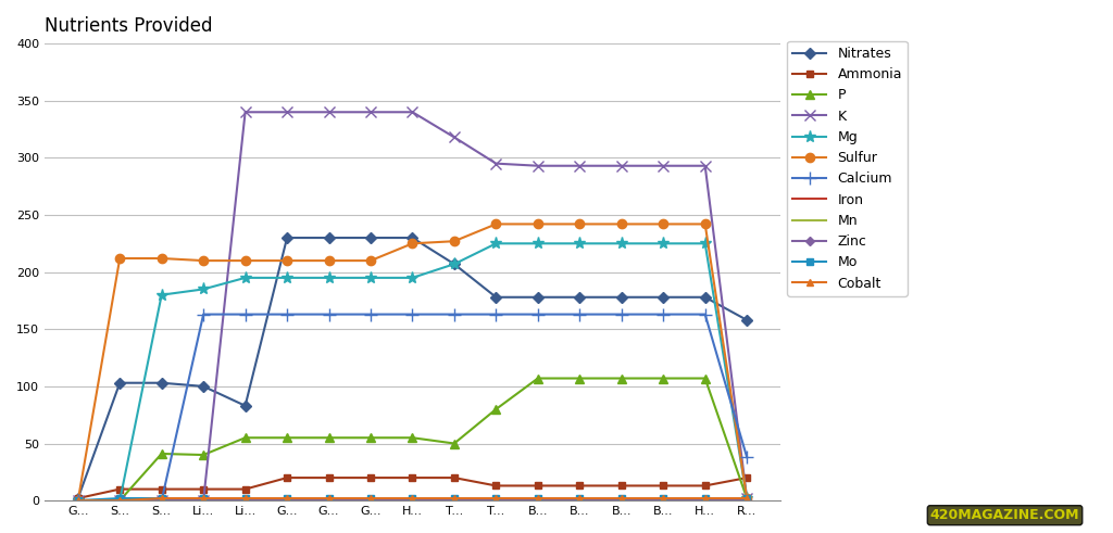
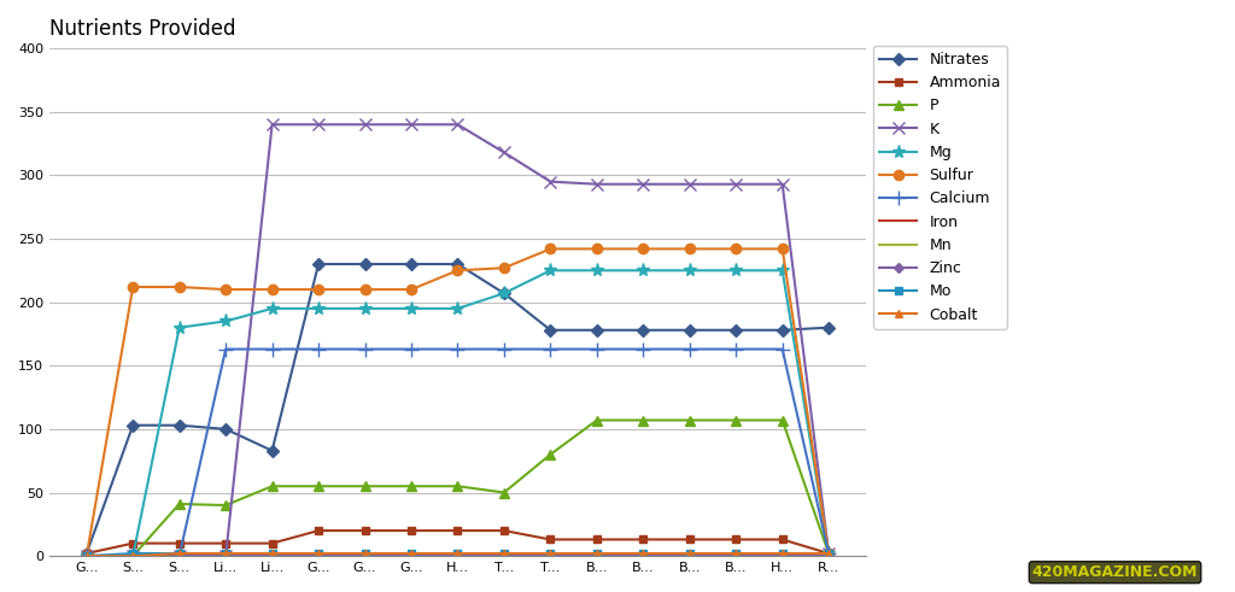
Nitrates/R...: 158 -> 180
Ammonia/R...: 20 -> 2
Calcium/R...: 38 -> 2
